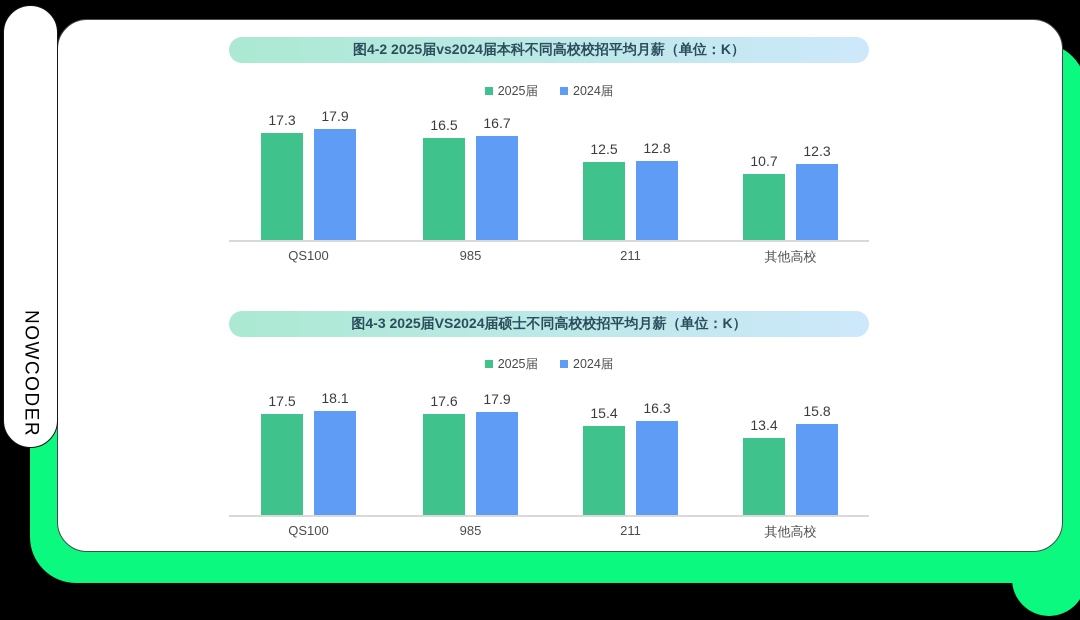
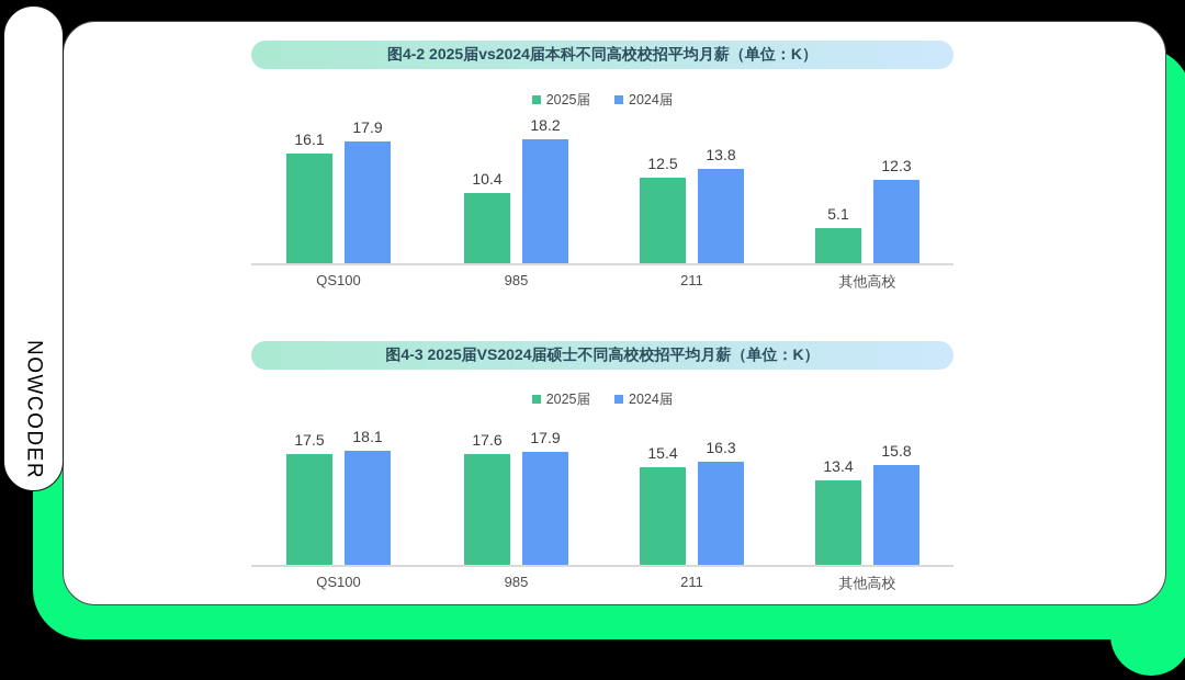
图4-2 2025届vs2024届本科不同高校校招平均月薪（单位：K）/2025届/QS100: 17.3 -> 16.1
图4-2 2025届vs2024届本科不同高校校招平均月薪（单位：K）/2025届/985: 16.5 -> 10.4
图4-2 2025届vs2024届本科不同高校校招平均月薪（单位：K）/2024届/985: 16.7 -> 18.2
图4-2 2025届vs2024届本科不同高校校招平均月薪（单位：K）/2024届/211: 12.8 -> 13.8
图4-2 2025届vs2024届本科不同高校校招平均月薪（单位：K）/2025届/其他高校: 10.7 -> 5.1
